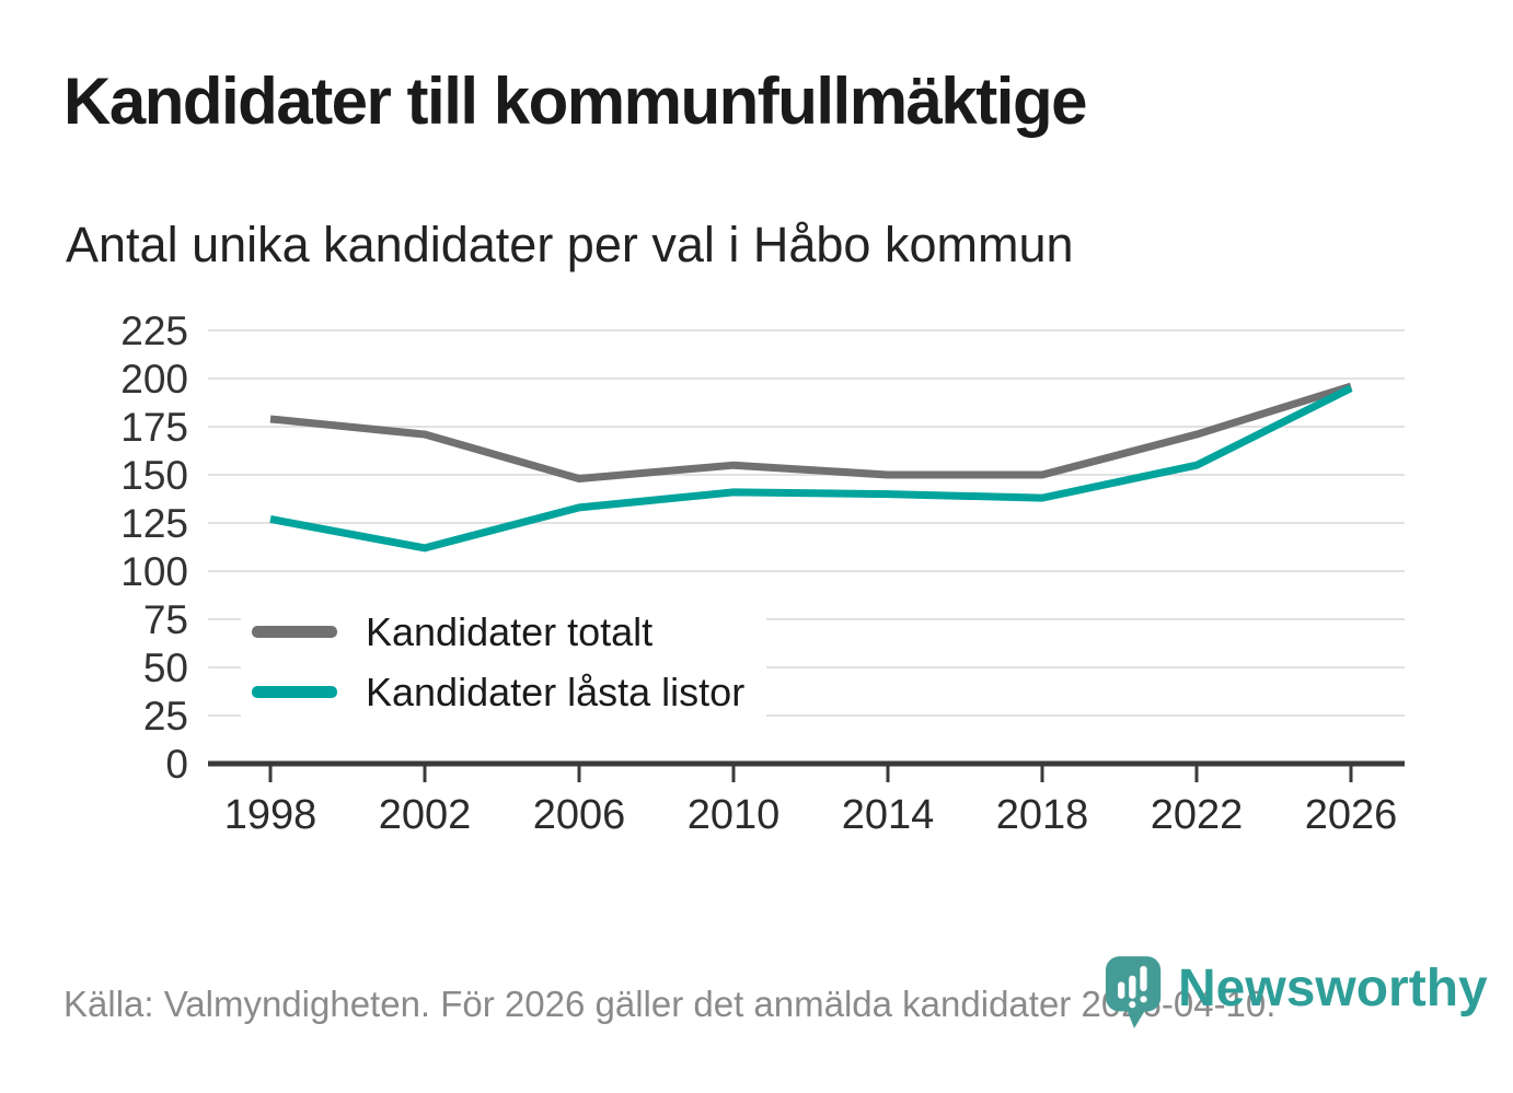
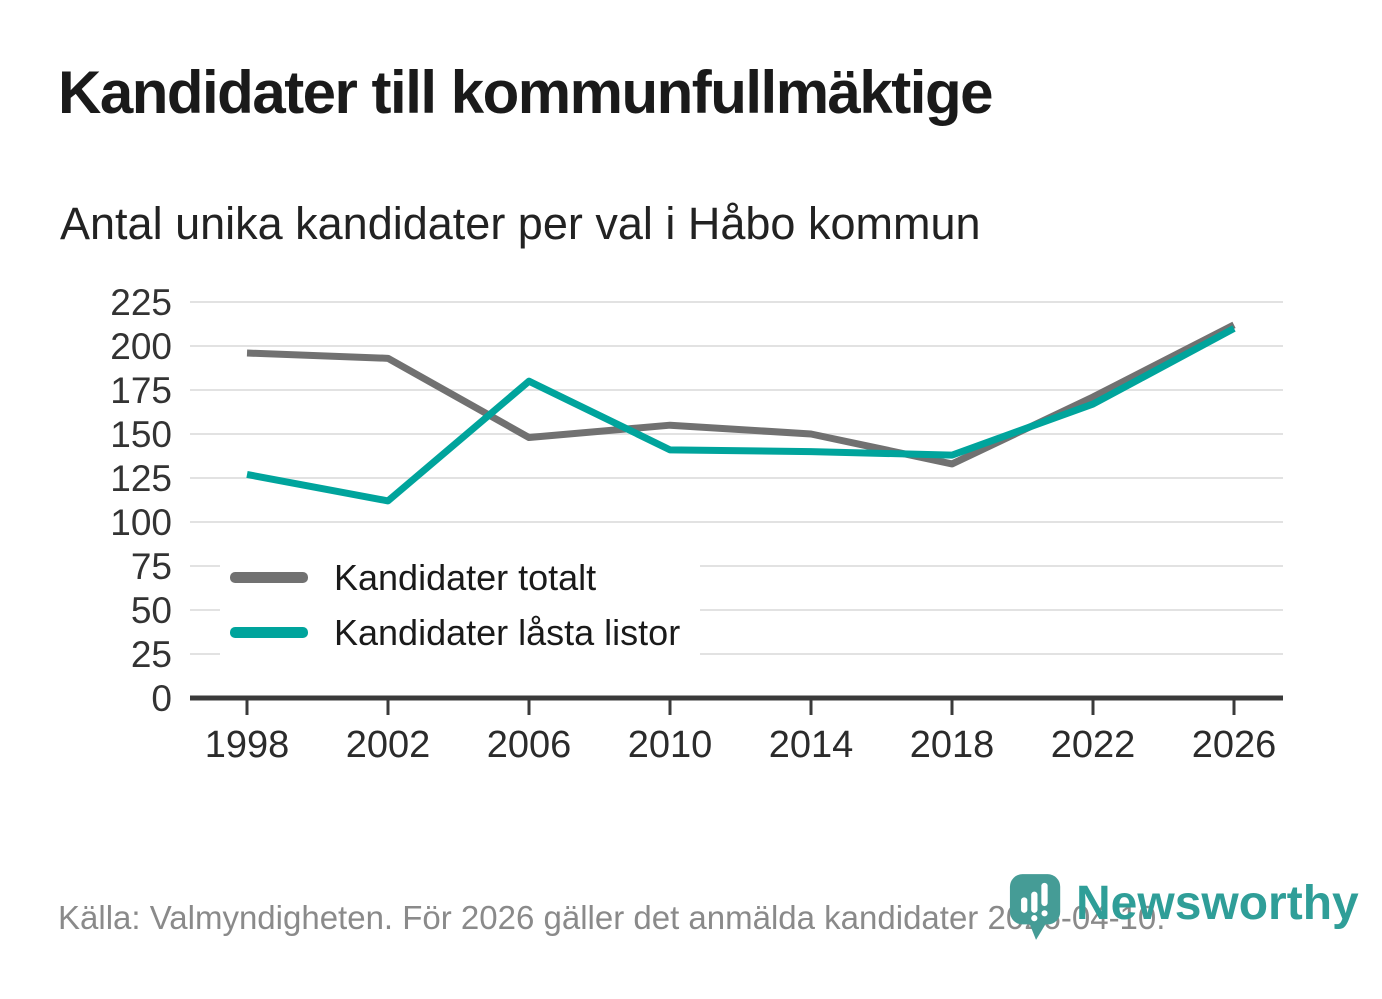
Kandidater totalt/1998: 179 -> 196
Kandidater totalt/2002: 171 -> 193
Kandidater låsta listor/2006: 133 -> 180
Kandidater totalt/2018: 150 -> 133
Kandidater låsta listor/2022: 155 -> 167
Kandidater totalt/2026: 196 -> 212
Kandidater låsta listor/2026: 195 -> 210
